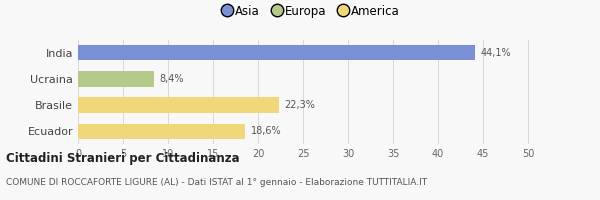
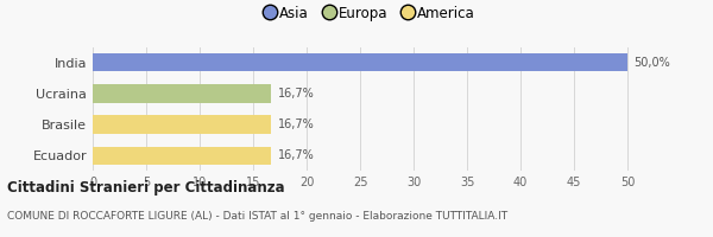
India: 44,1% -> 50,0%
Ucraina: 8,4% -> 16,7%
Brasile: 22,3% -> 16,7%
Ecuador: 18,6% -> 16,7%
